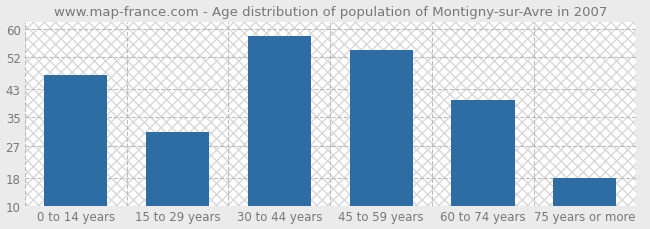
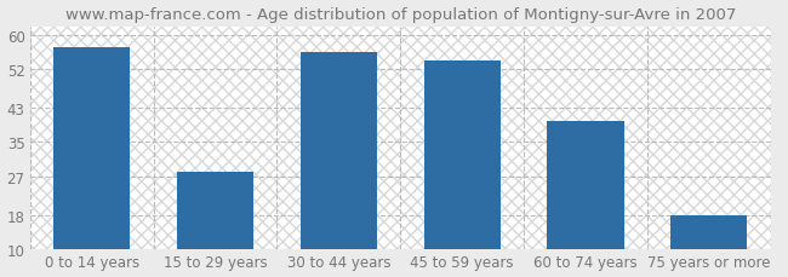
0 to 14 years: 47 -> 57
15 to 29 years: 31 -> 28
30 to 44 years: 58 -> 56
